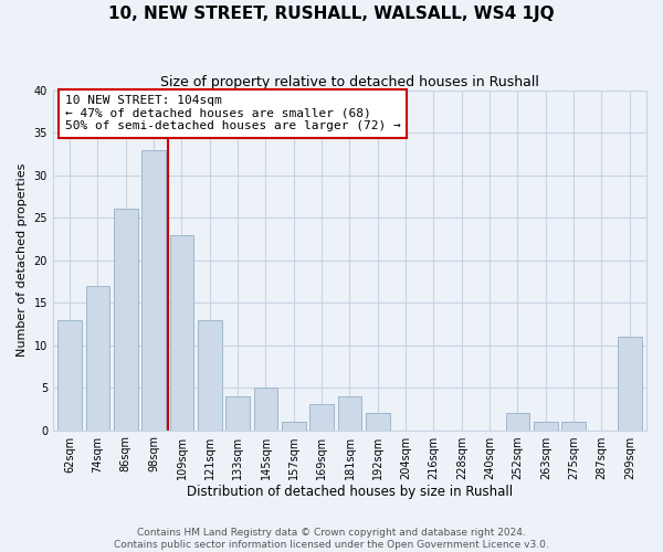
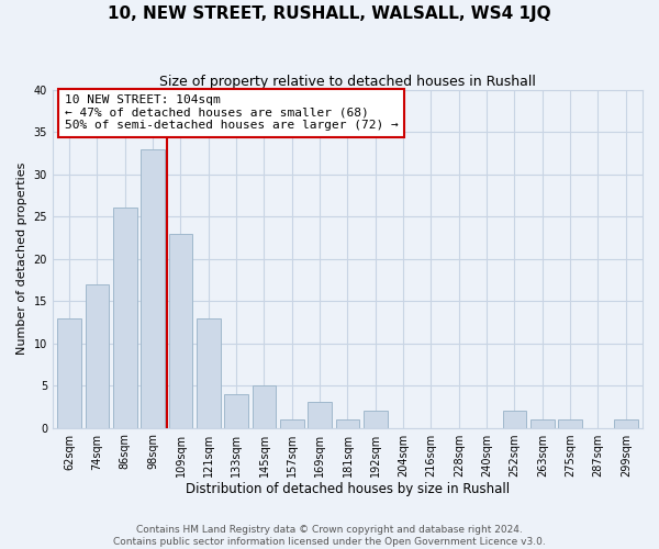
181sqm: 4 -> 1
299sqm: 11 -> 1
